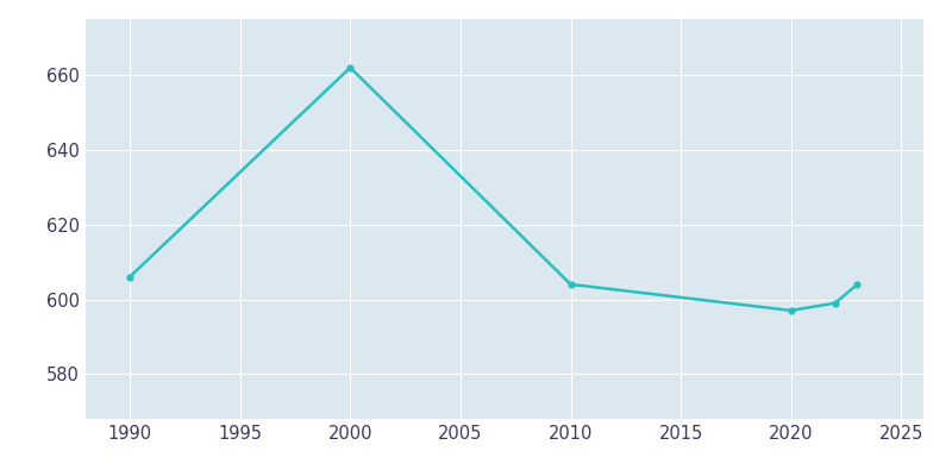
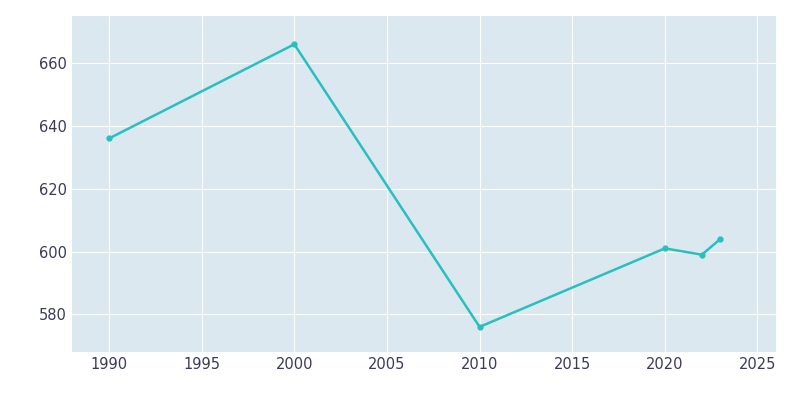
1990: 606 -> 636
2000: 662 -> 666
2010: 604 -> 576
2020: 597 -> 601
